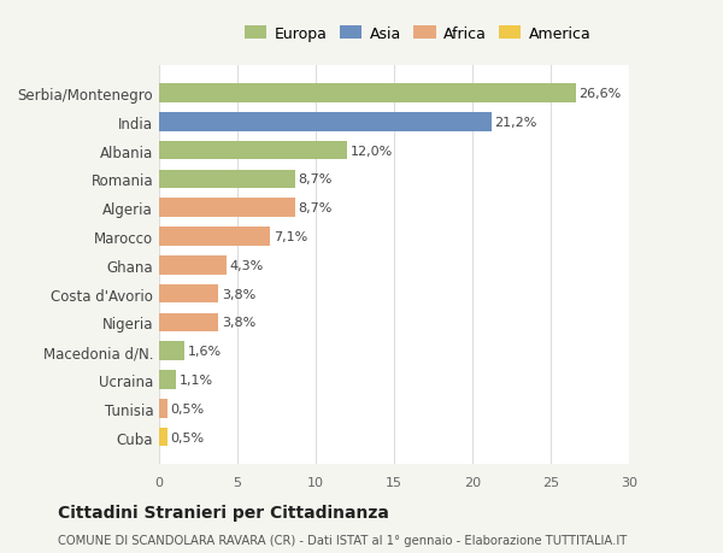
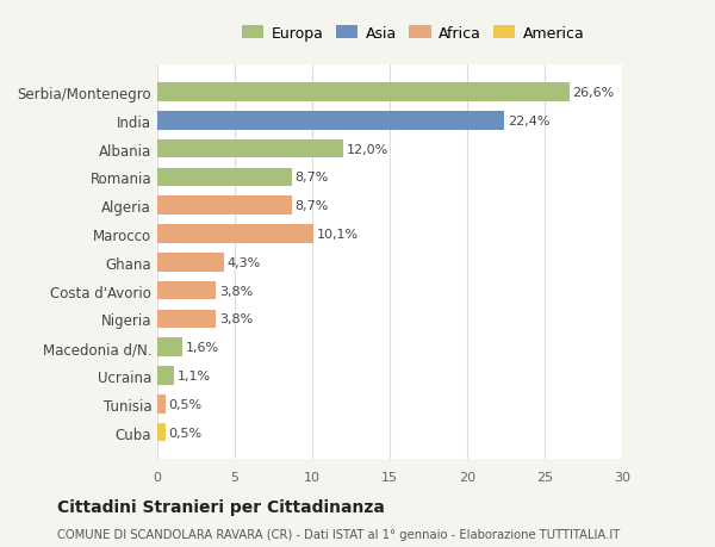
India: 21,2% -> 22,4%
Marocco: 7,1% -> 10,1%
